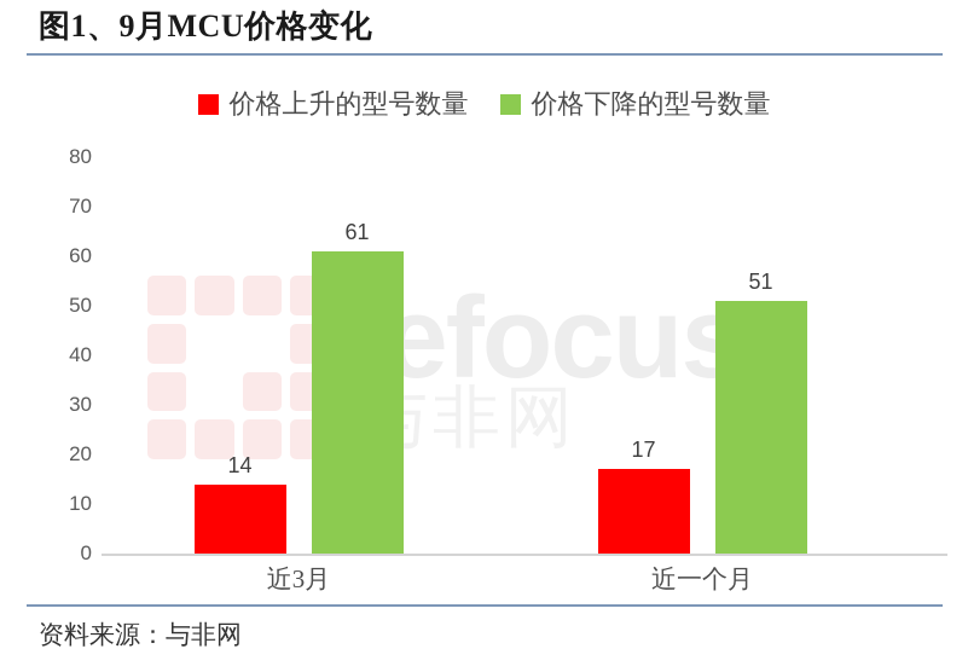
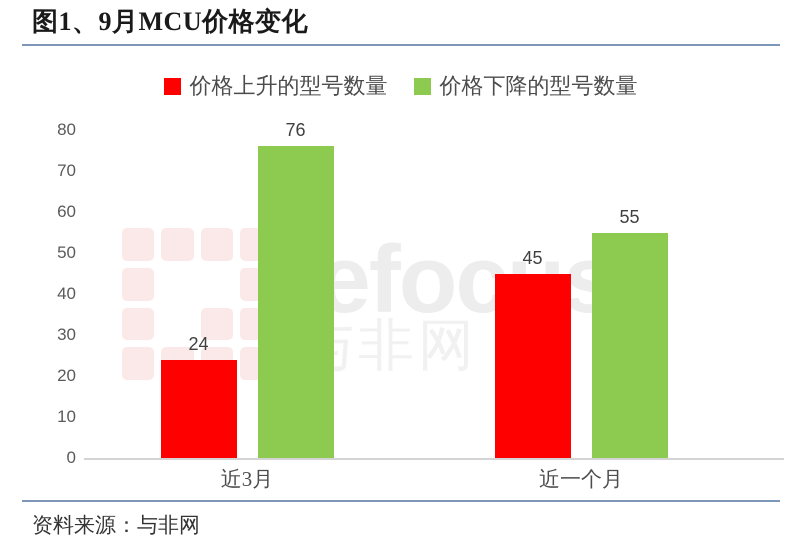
价格上升的型号数量/近3月: 14 -> 24
价格下降的型号数量/近3月: 61 -> 76
价格上升的型号数量/近一个月: 17 -> 45
价格下降的型号数量/近一个月: 51 -> 55
